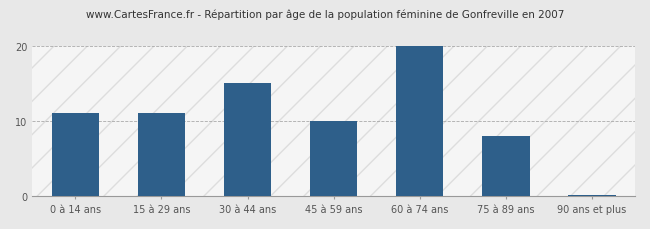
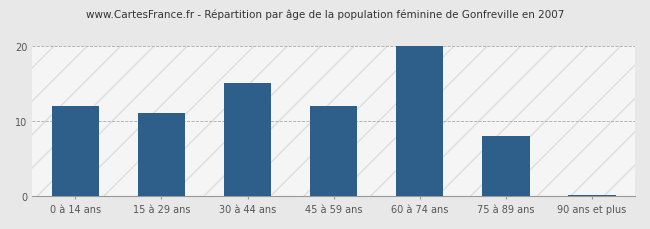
0 à 14 ans: 11.0 -> 12.0
45 à 59 ans: 10.0 -> 12.0
